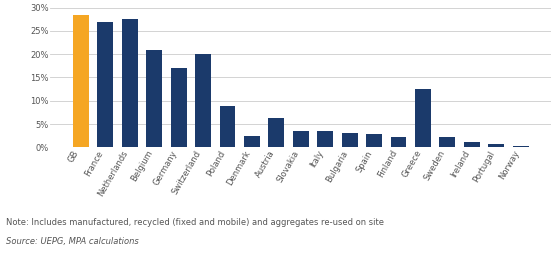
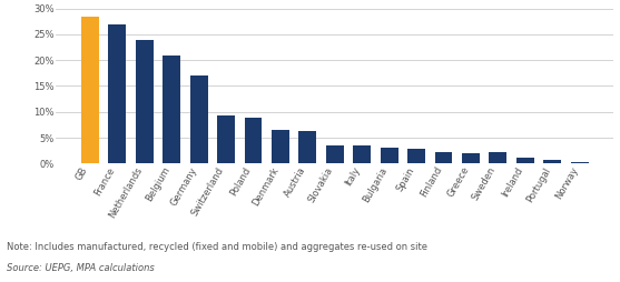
Netherlands: 27.5% -> 24.0%
Switzerland: 20.0% -> 9.2%
Denmark: 2.5% -> 6.5%
Greece: 12.5% -> 2.1%
